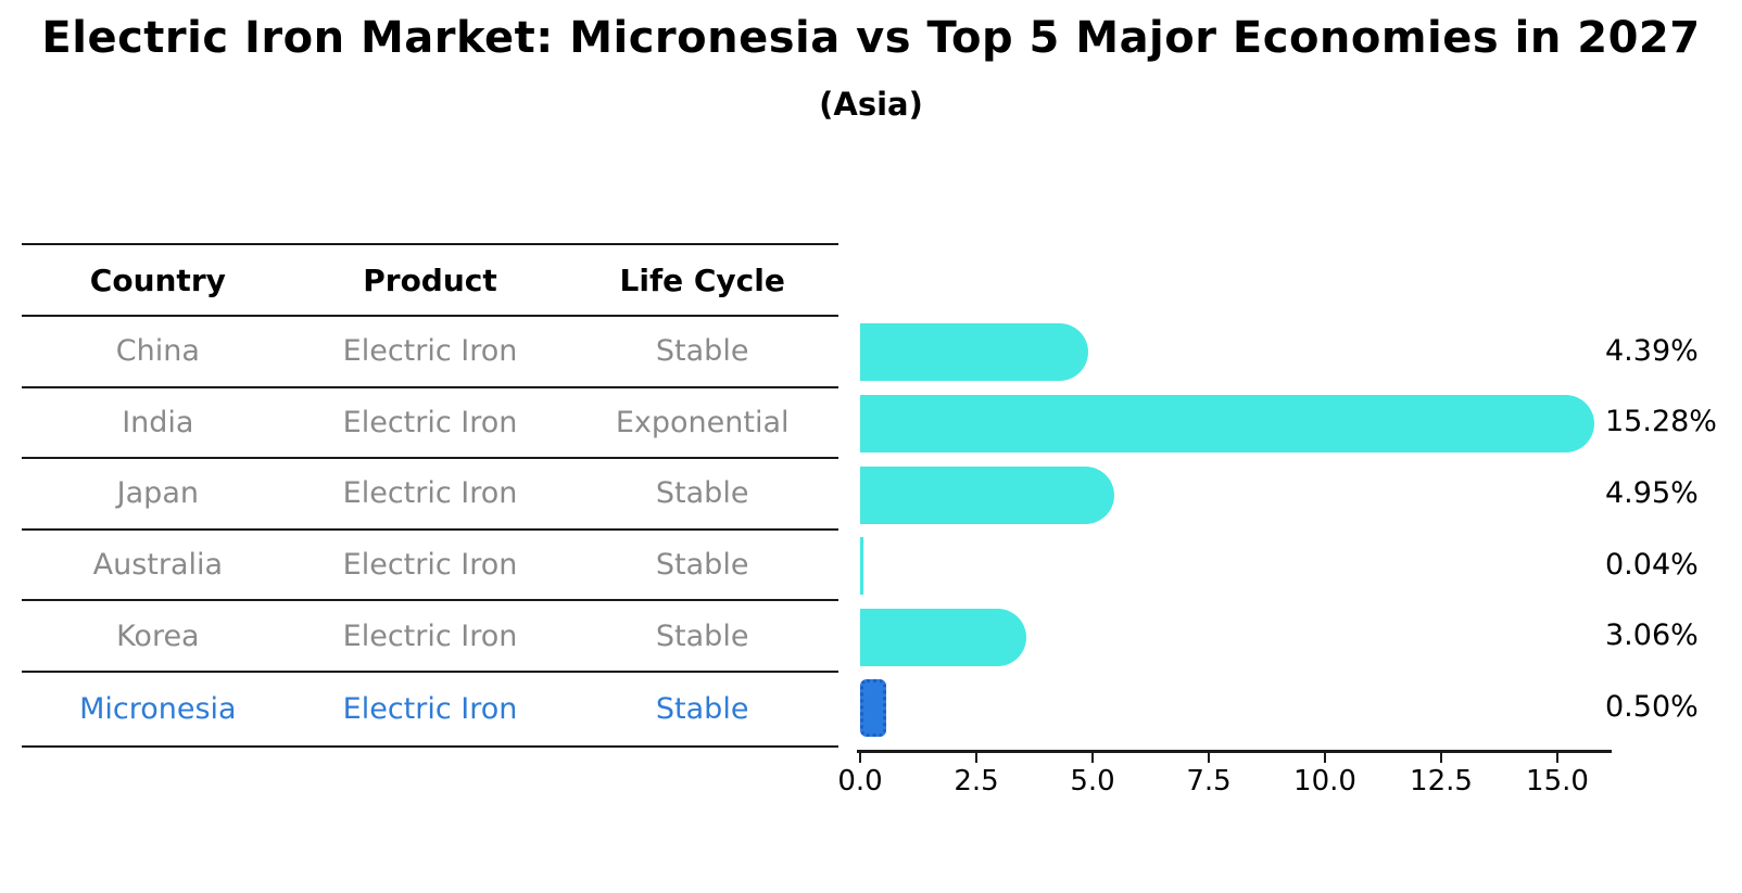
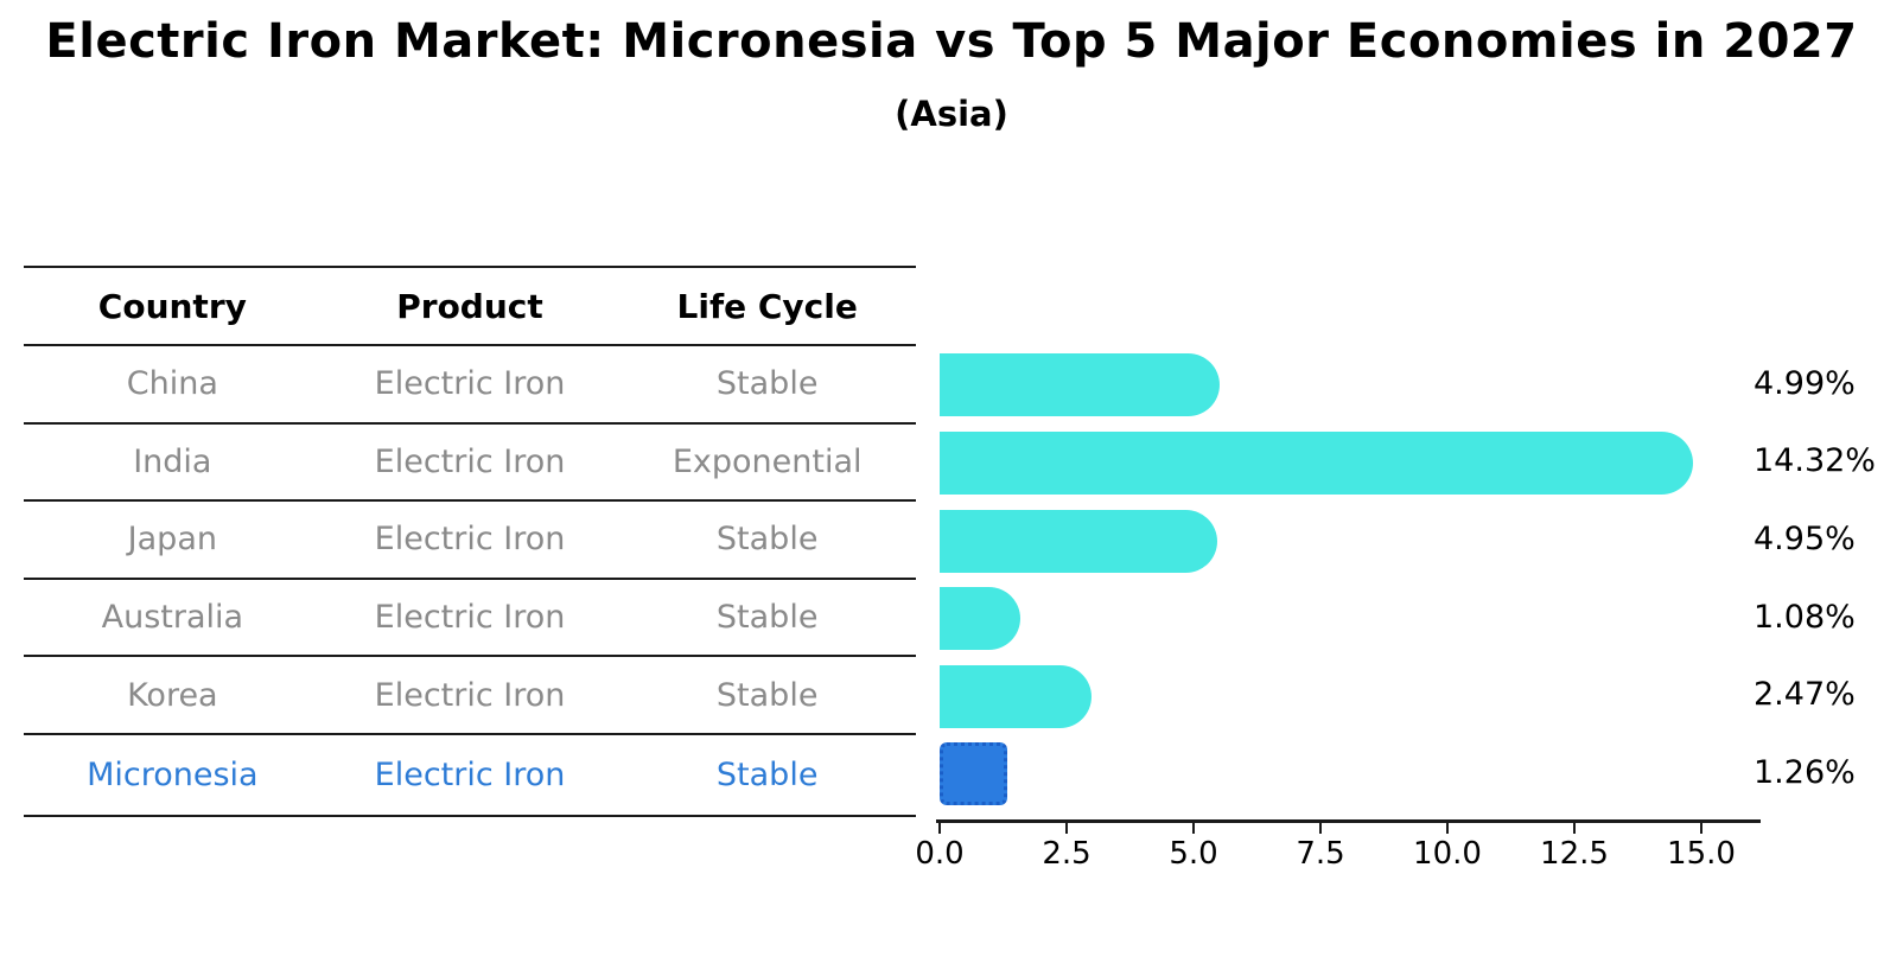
China: 4.39% -> 4.99%
India: 15.28% -> 14.32%
Australia: 0.04% -> 1.08%
Korea: 3.06% -> 2.47%
Micronesia: 0.50% -> 1.26%
